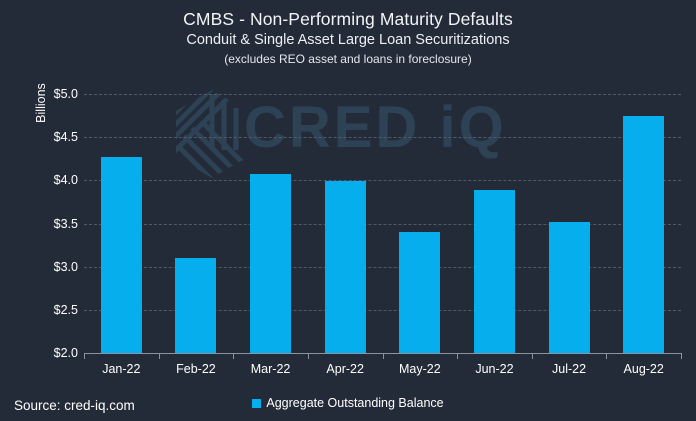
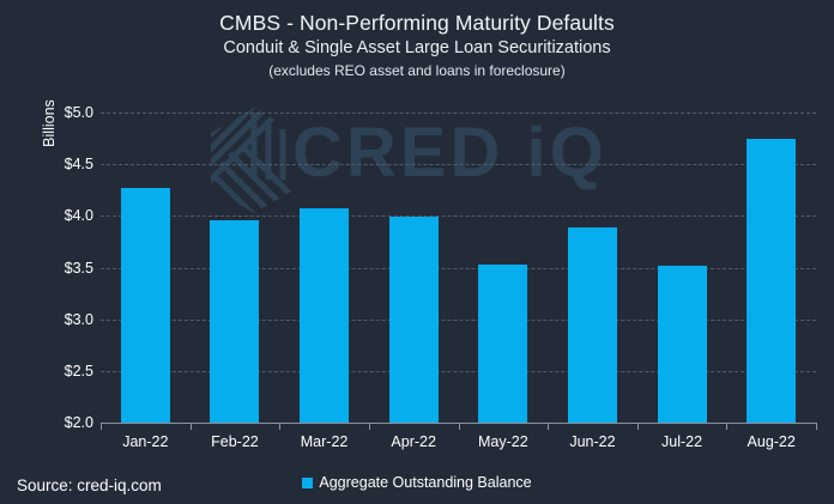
Feb-22: $3.1 -> $4.0
May-22: $3.4 -> $3.5
